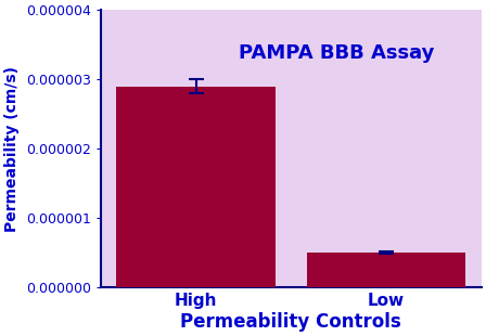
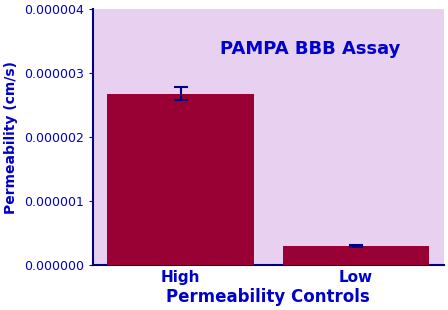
High: 0.00000290 -> 0.00000268
Low: 0.00000050 -> 0.00000030
